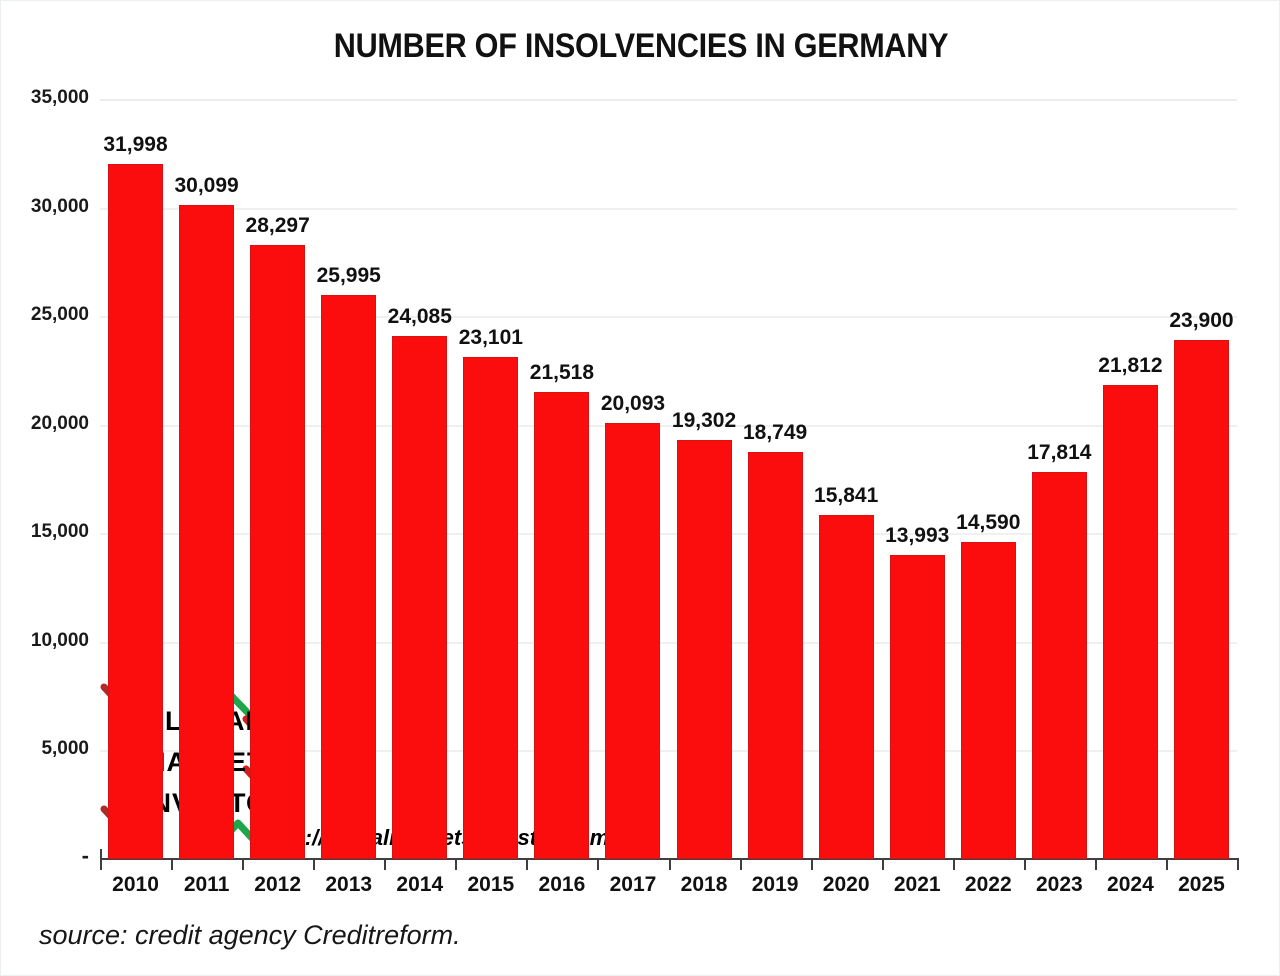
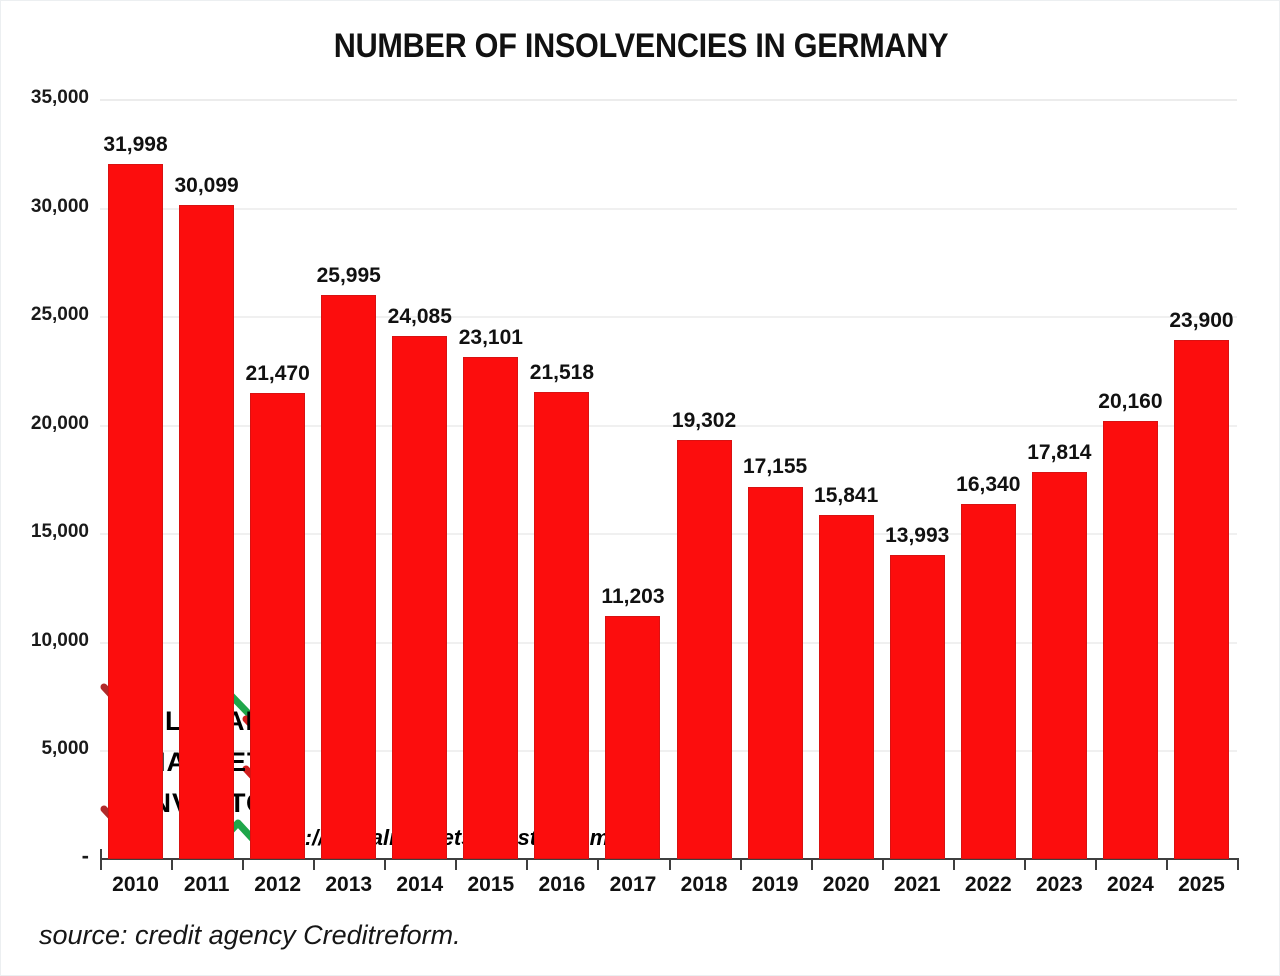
2012: 28,297 -> 21,470
2017: 20,093 -> 11,203
2019: 18,749 -> 17,155
2022: 14,590 -> 16,340
2024: 21,812 -> 20,160
